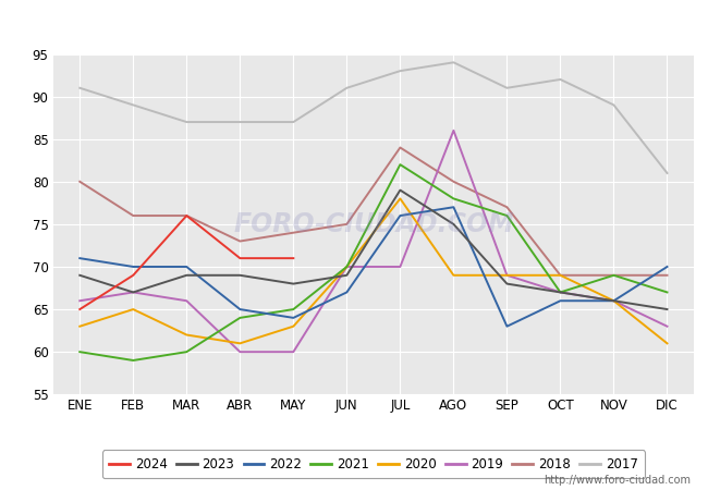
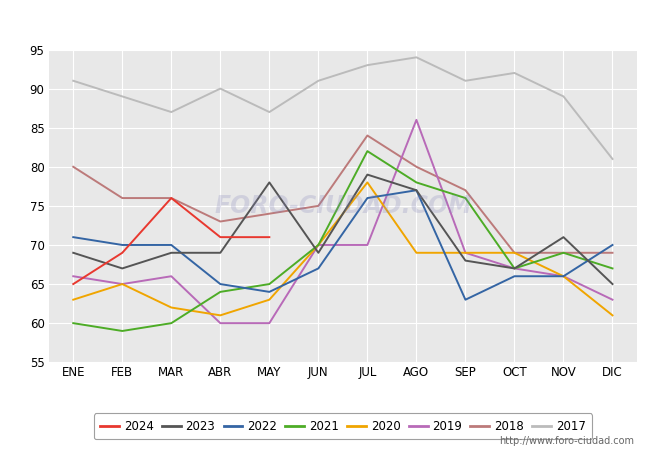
2019/FEB: 67 -> 65
2017/ABR: 87 -> 90
2023/MAY: 68 -> 78
2023/AGO: 75 -> 77
2023/NOV: 66 -> 71
